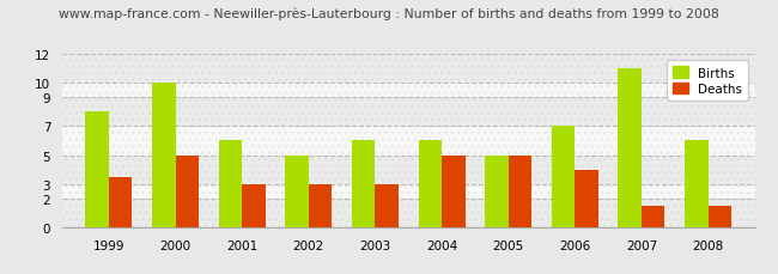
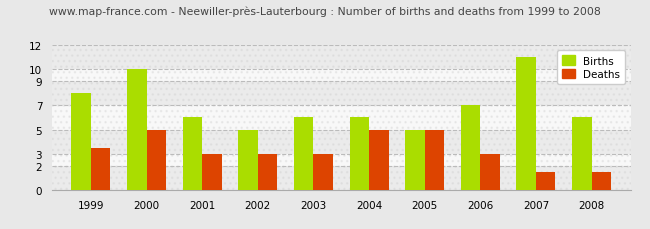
Deaths/2006: 4.0 -> 3.0
